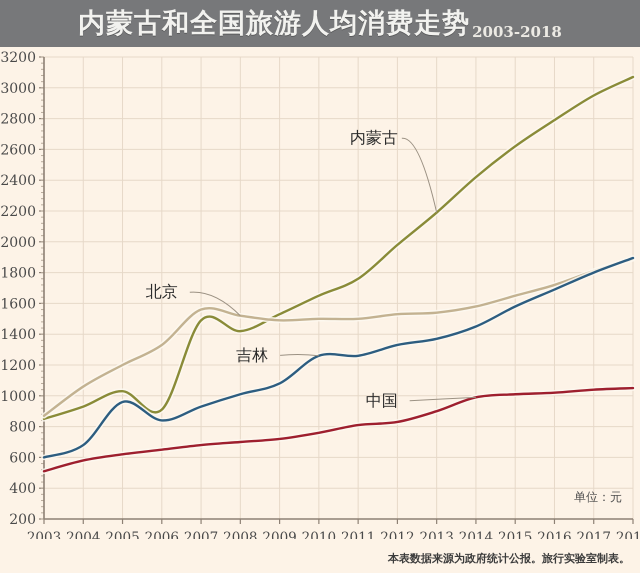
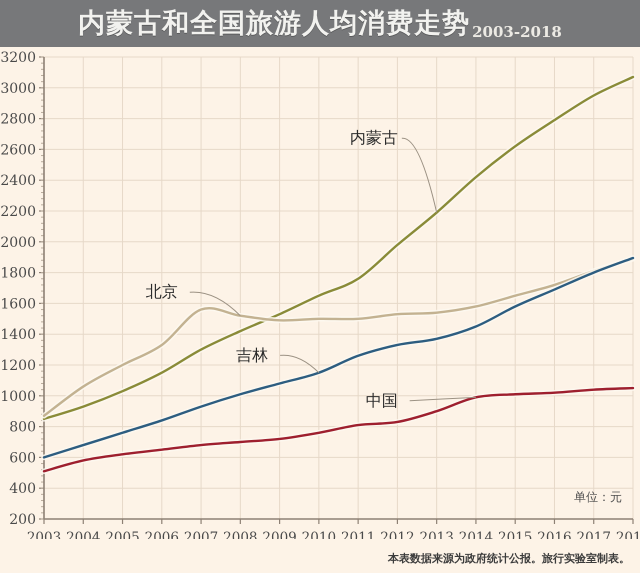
吉林/2005: 960 -> 760
内蒙古/2006: 910 -> 1150
内蒙古/2007: 1490 -> 1300
吉林/2010: 1260 -> 1150
